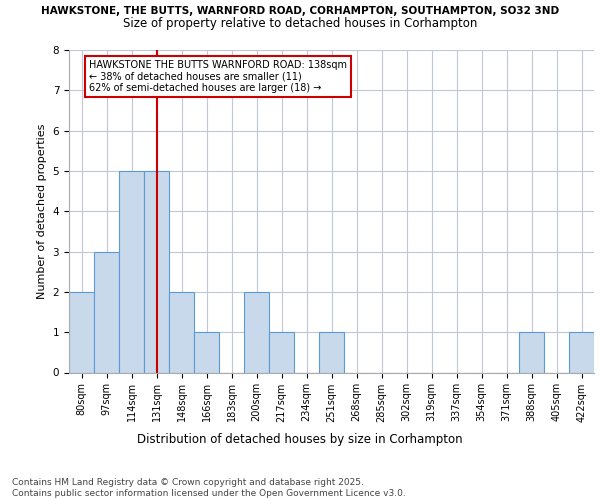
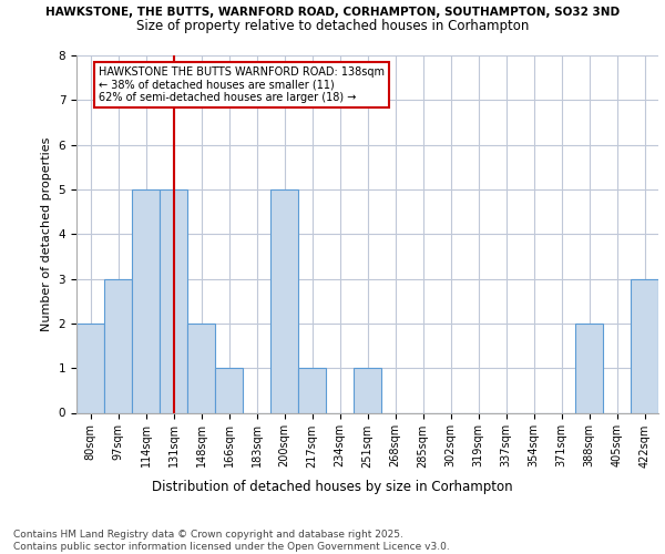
200sqm: 2 -> 5
388sqm: 1 -> 2
422sqm: 1 -> 3
